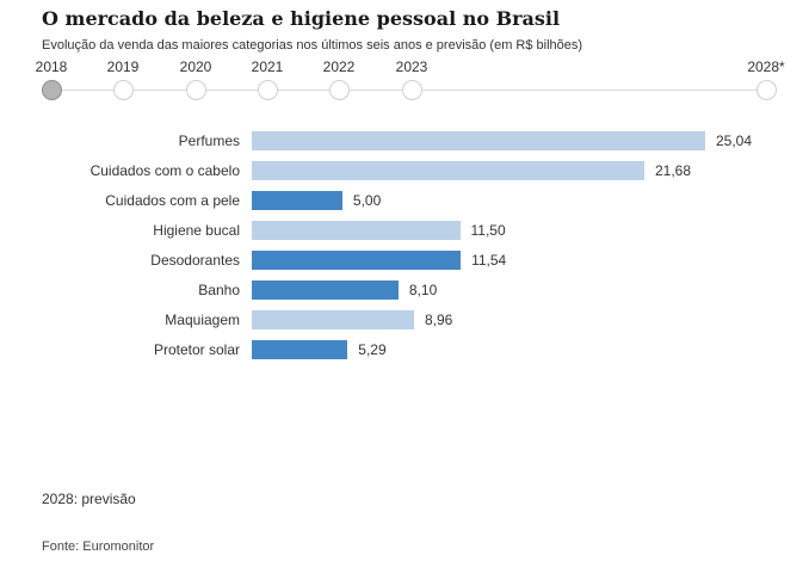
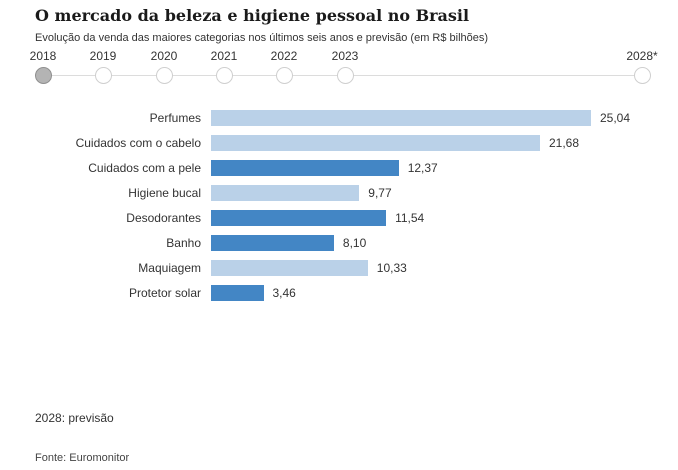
Cuidados com a pele: 5,00 -> 12,37
Higiene bucal: 11,50 -> 9,77
Maquiagem: 8,96 -> 10,33
Protetor solar: 5,29 -> 3,46
